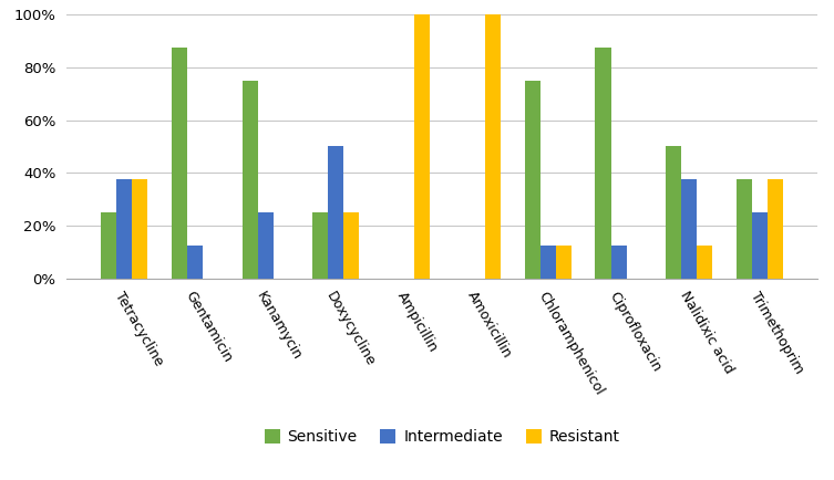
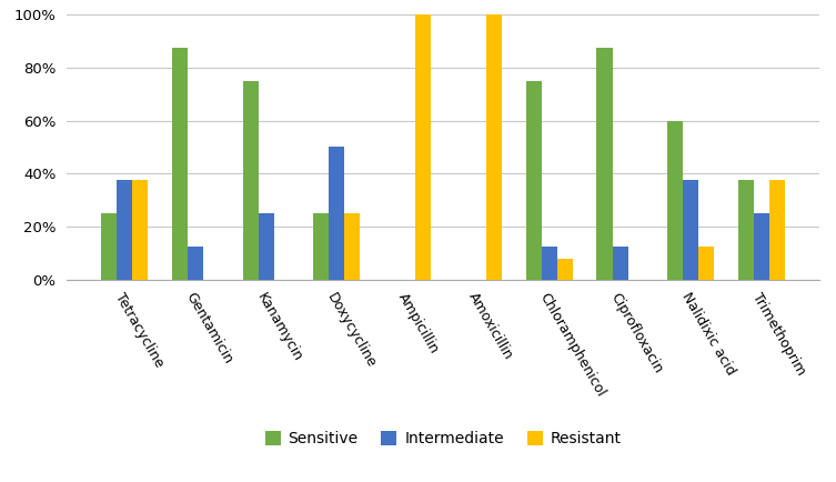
Resistant/Chloramphenicol: 12.5% -> 8.0%
Sensitive/Nalidixic acid: 50.0% -> 60.0%
